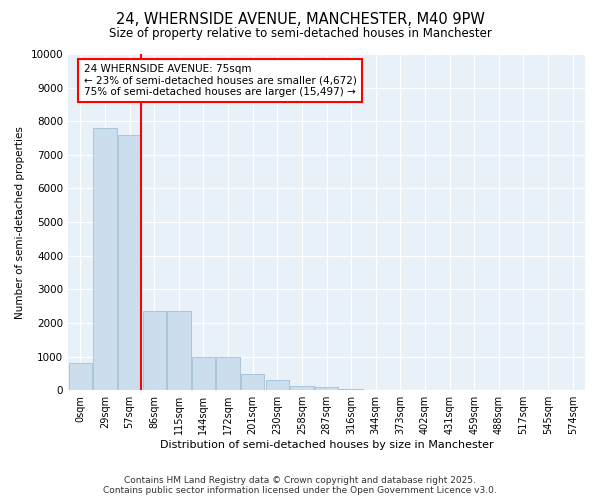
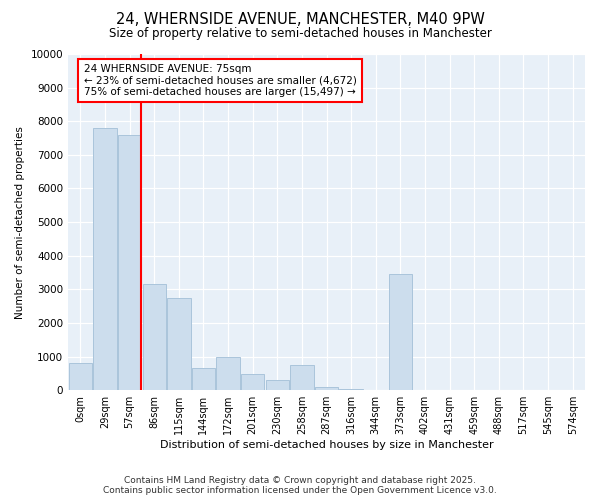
86sqm: 2350 -> 3150
115sqm: 2350 -> 2750
144sqm: 1000 -> 650
258sqm: 130 -> 750
373sqm: 0 -> 3450
